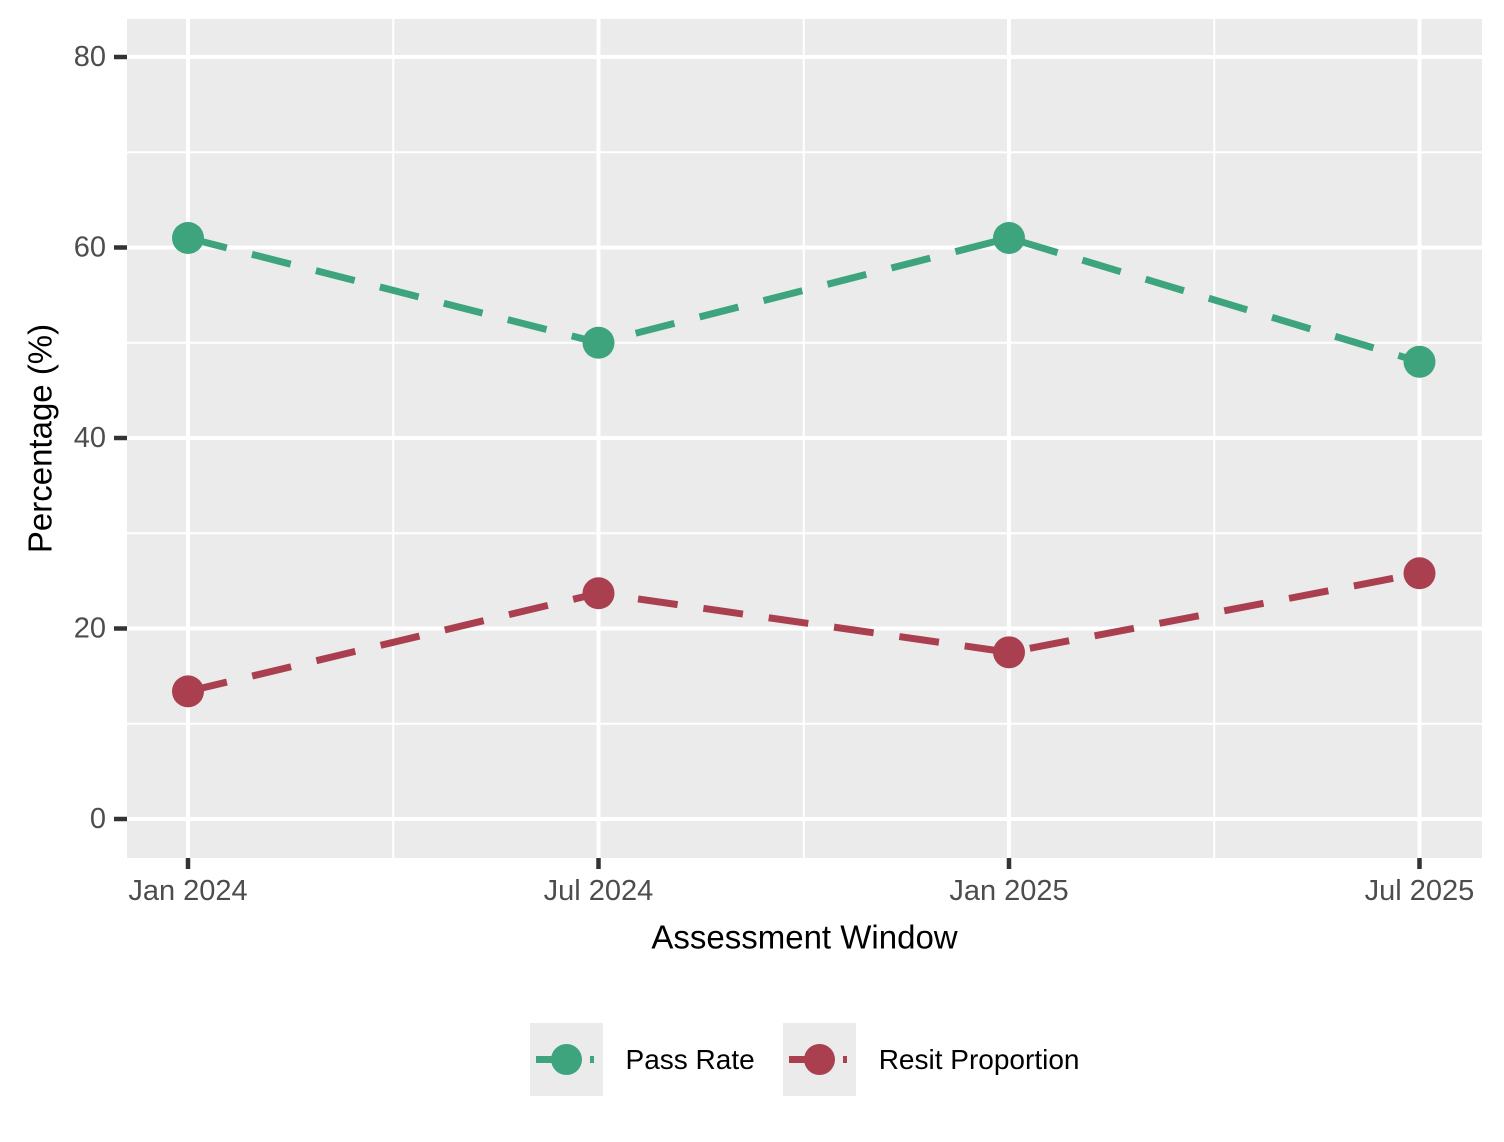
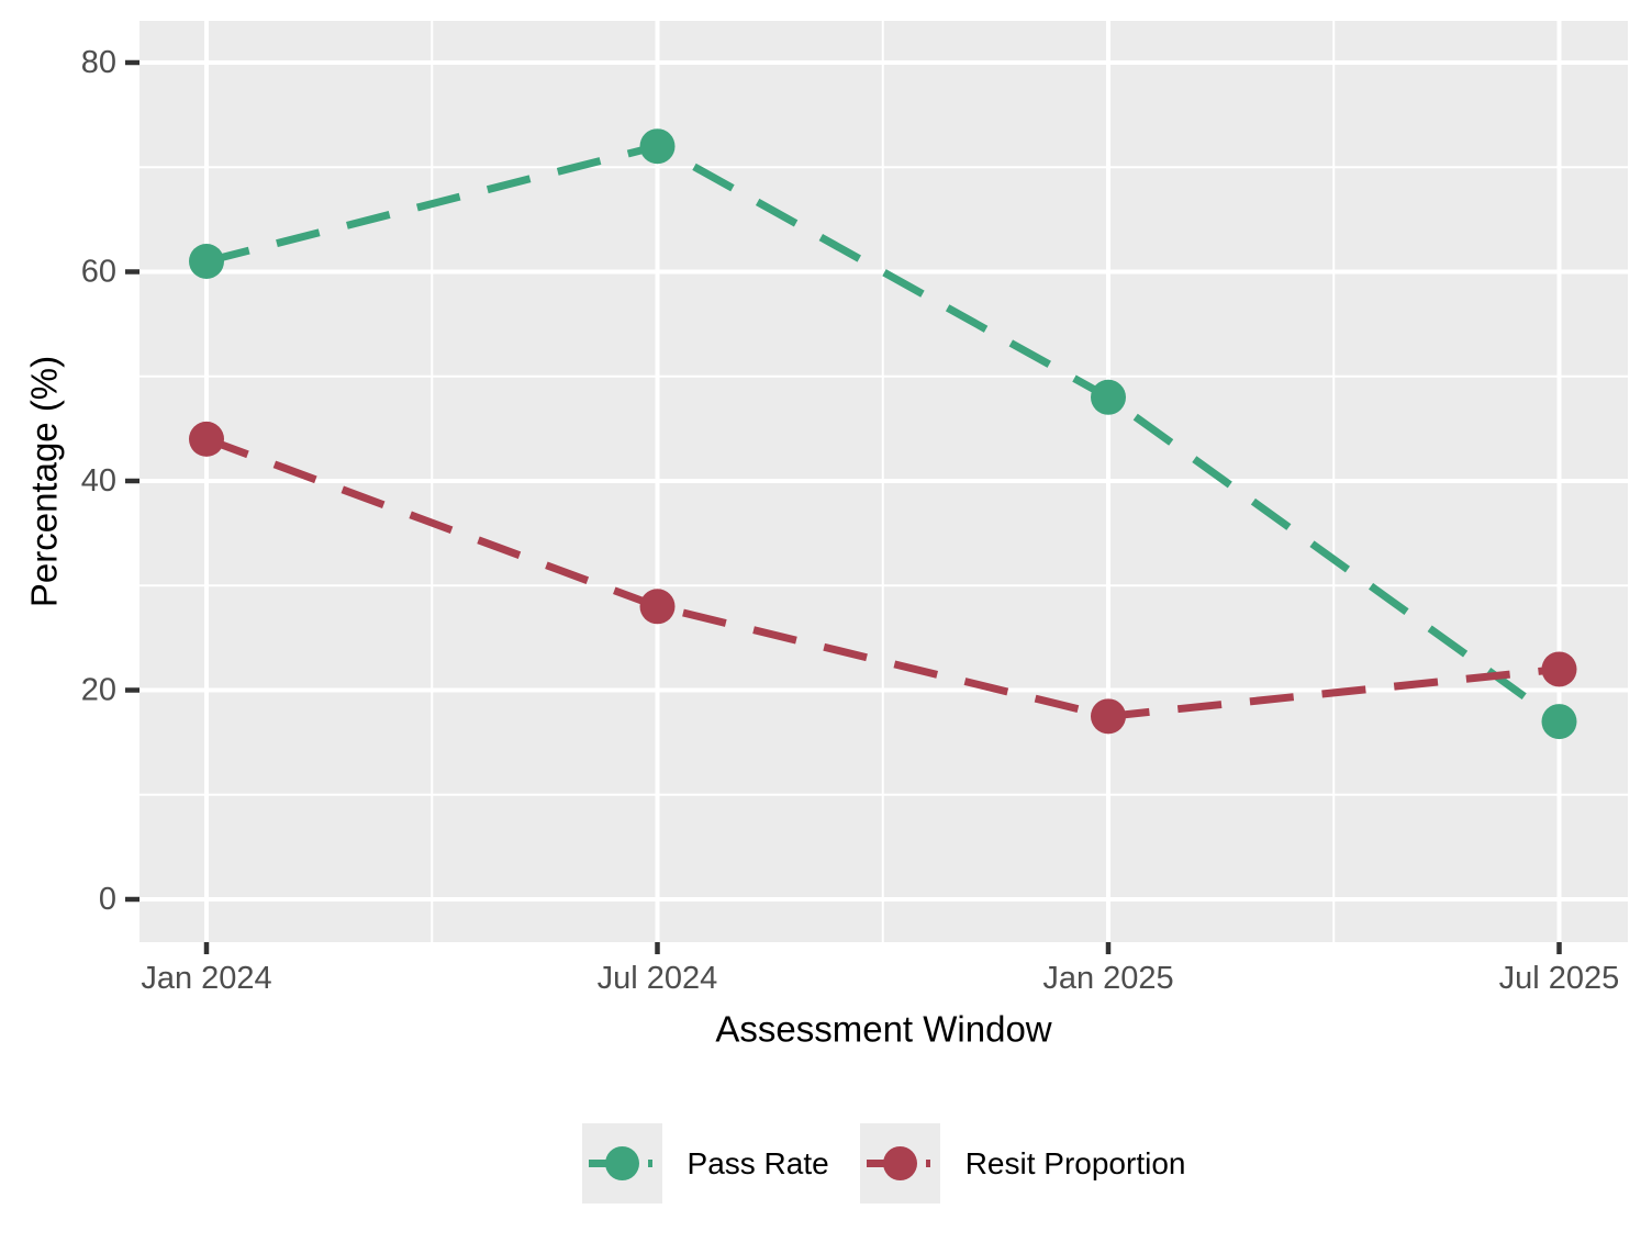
Resit Proportion/Jan 2024: 13 -> 44
Pass Rate/Jul 2024: 50 -> 72
Resit Proportion/Jul 2024: 24 -> 28
Pass Rate/Jan 2025: 61 -> 48
Pass Rate/Jul 2025: 48 -> 17
Resit Proportion/Jul 2025: 26 -> 22
